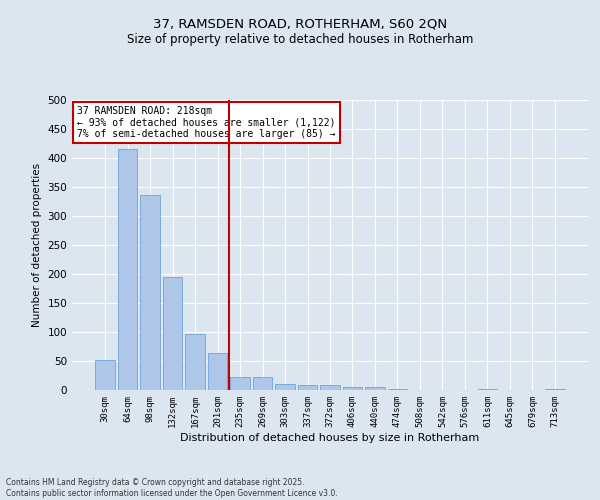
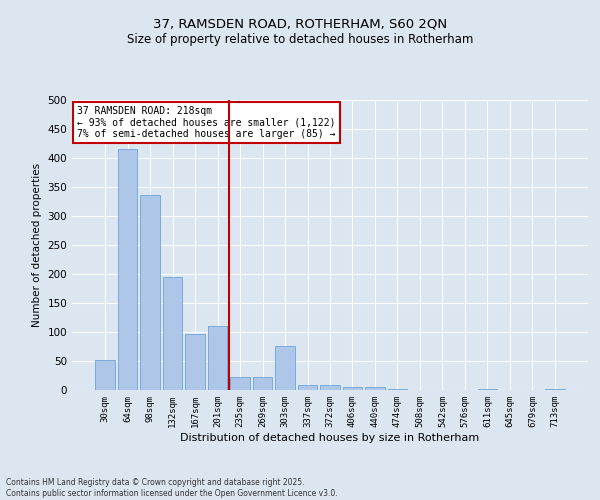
201sqm: 63 -> 110
303sqm: 11 -> 76
